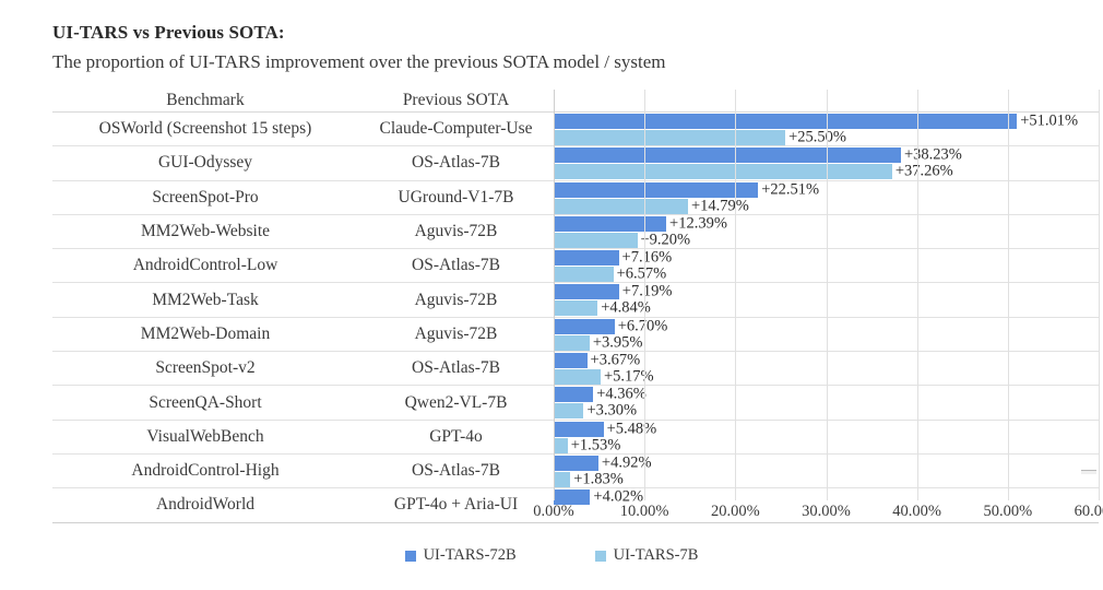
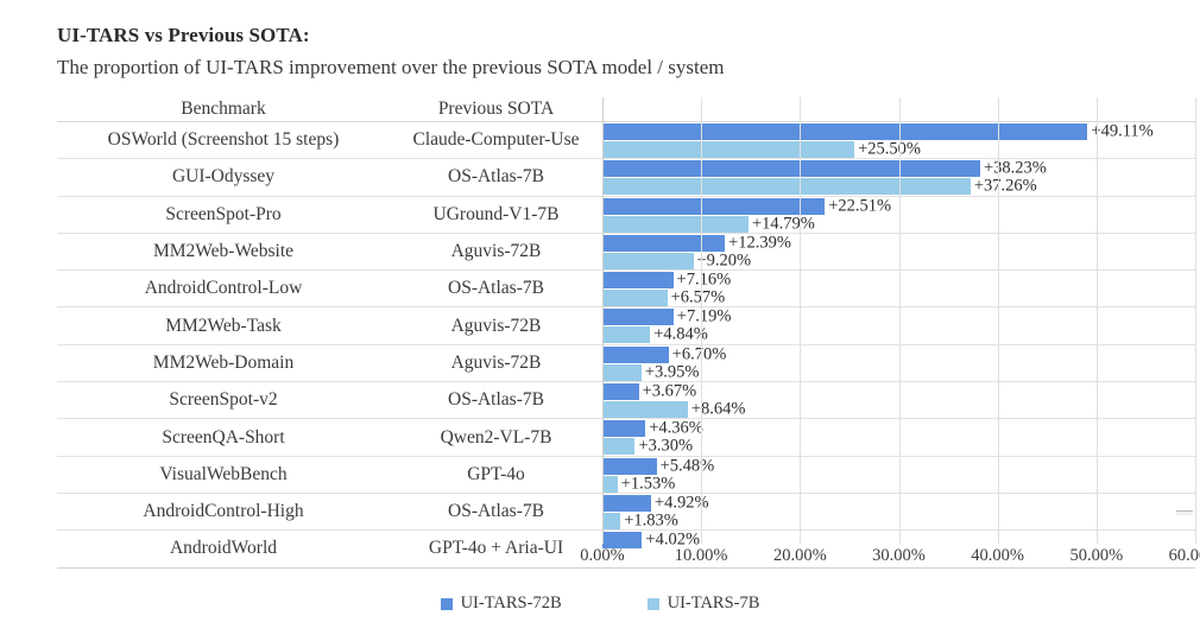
UI-TARS-72B/OSWorld (Screenshot 15 steps): +51.01% -> +49.11%
UI-TARS-7B/ScreenSpot-v2: +5.17% -> +8.64%
